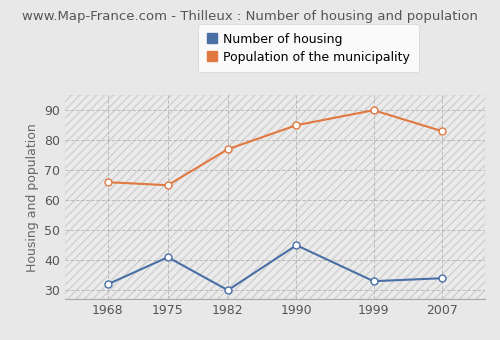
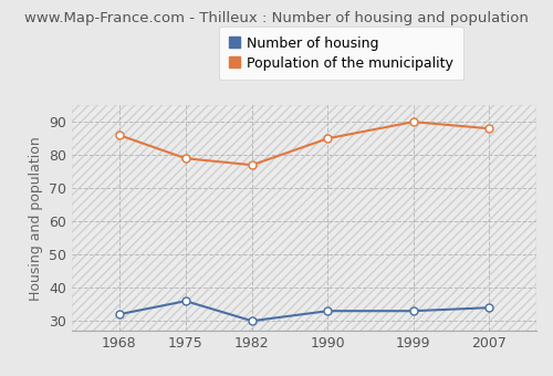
Population of the municipality/1968: 66 -> 86
Number of housing/1975: 41 -> 36
Population of the municipality/1975: 65 -> 79
Number of housing/1990: 45 -> 33
Population of the municipality/2007: 83 -> 88
